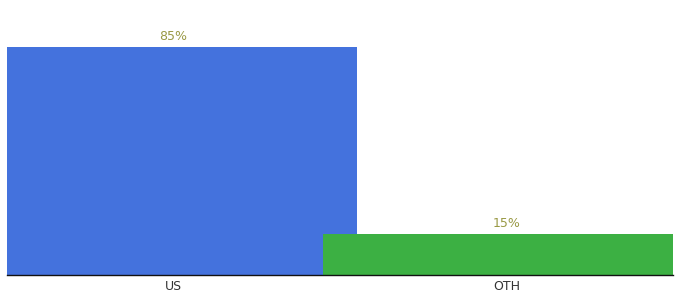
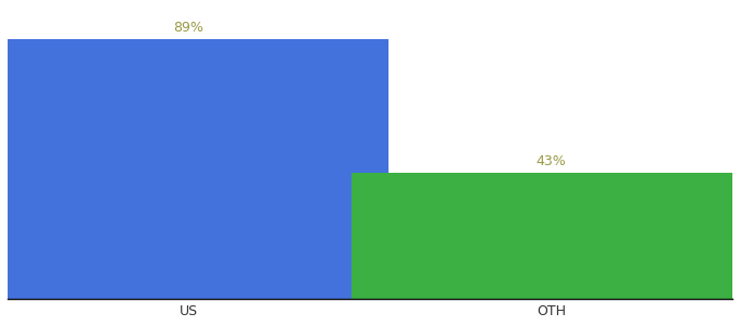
US: 85% -> 89%
OTH: 15% -> 43%
